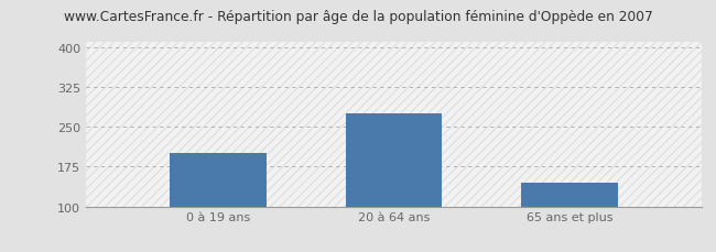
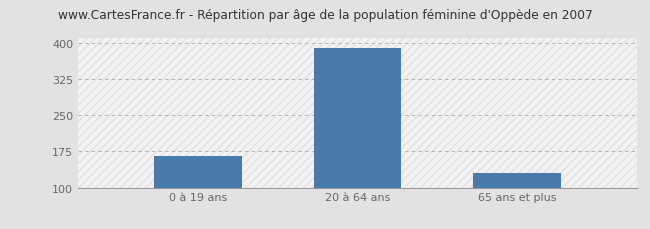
0 à 19 ans: 200 -> 165
20 à 64 ans: 275 -> 390
65 ans et plus: 145 -> 130
